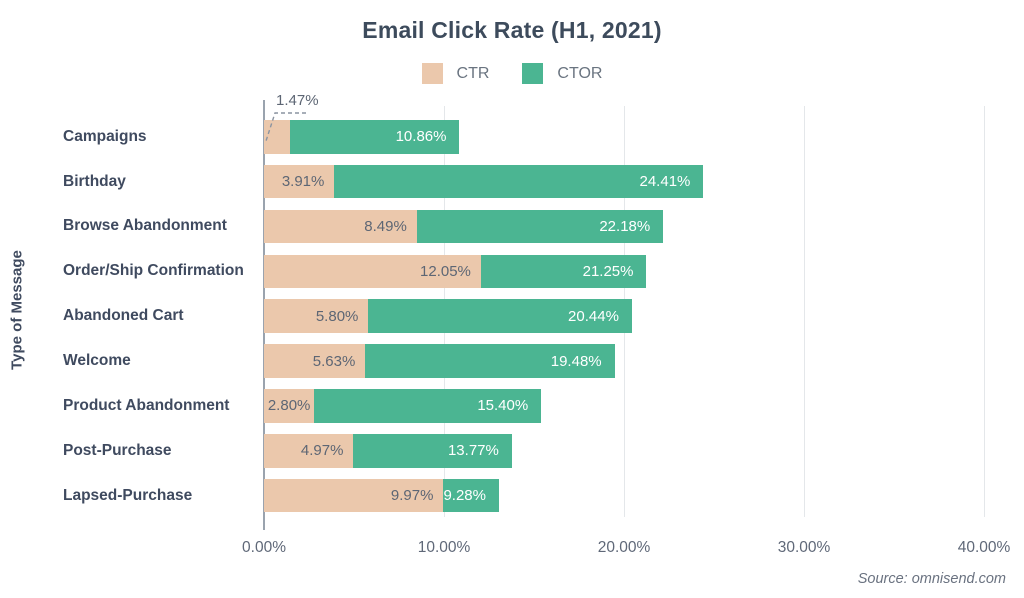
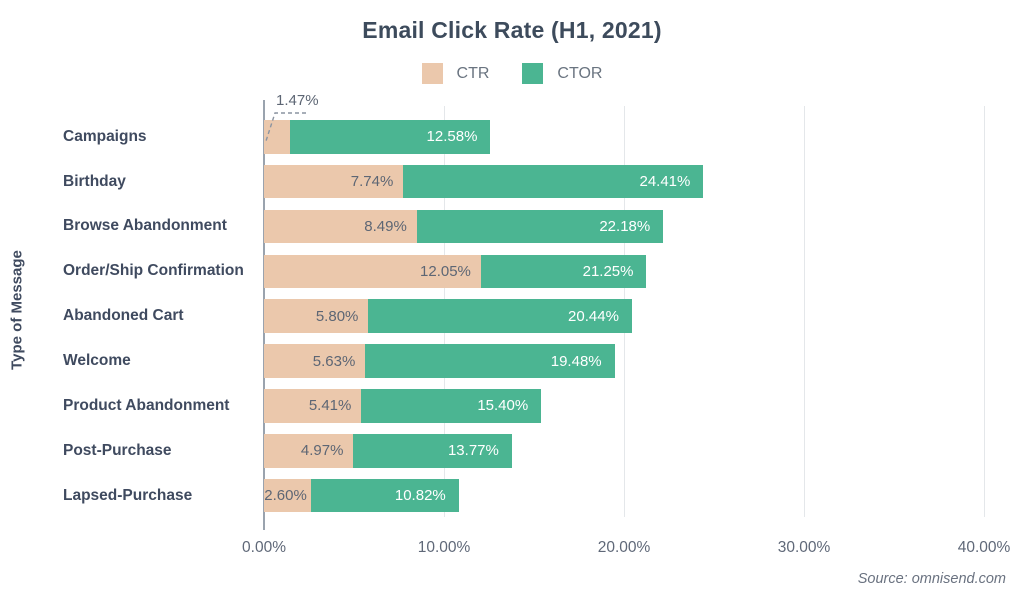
CTOR/Campaigns: 10.86% -> 12.58%
CTR/Birthday: 3.91% -> 7.74%
CTR/Product Abandonment: 2.80% -> 5.41%
CTR/Lapsed-Purchase: 9.97% -> 2.60%
CTOR/Lapsed-Purchase: 9.28% -> 10.82%
